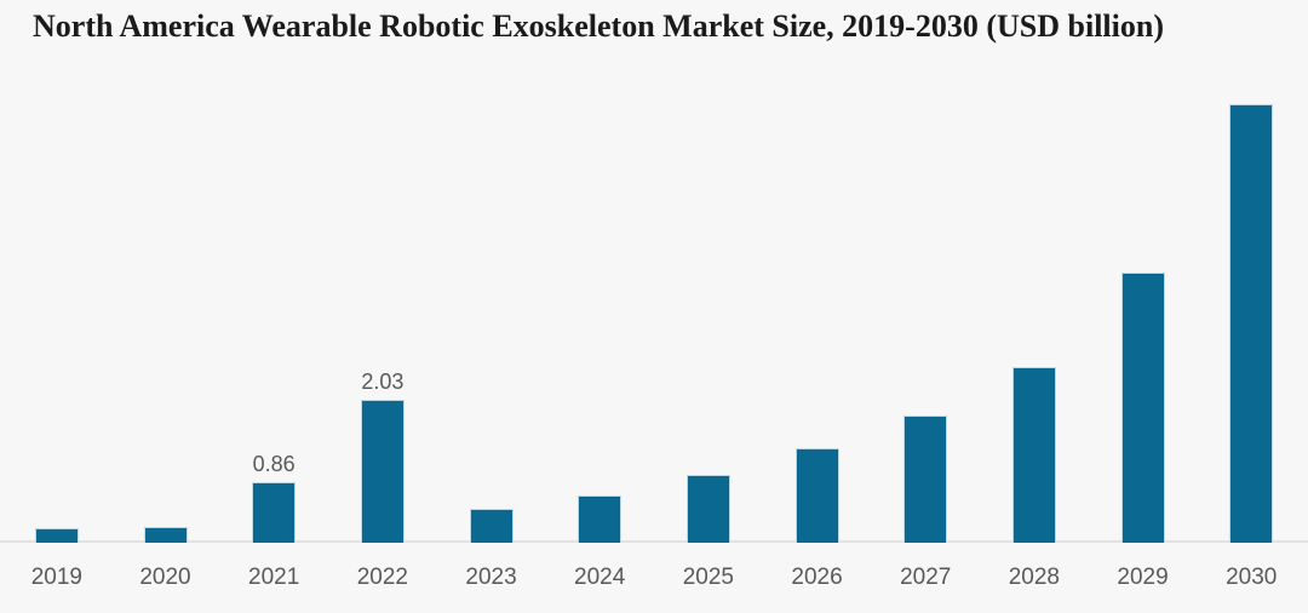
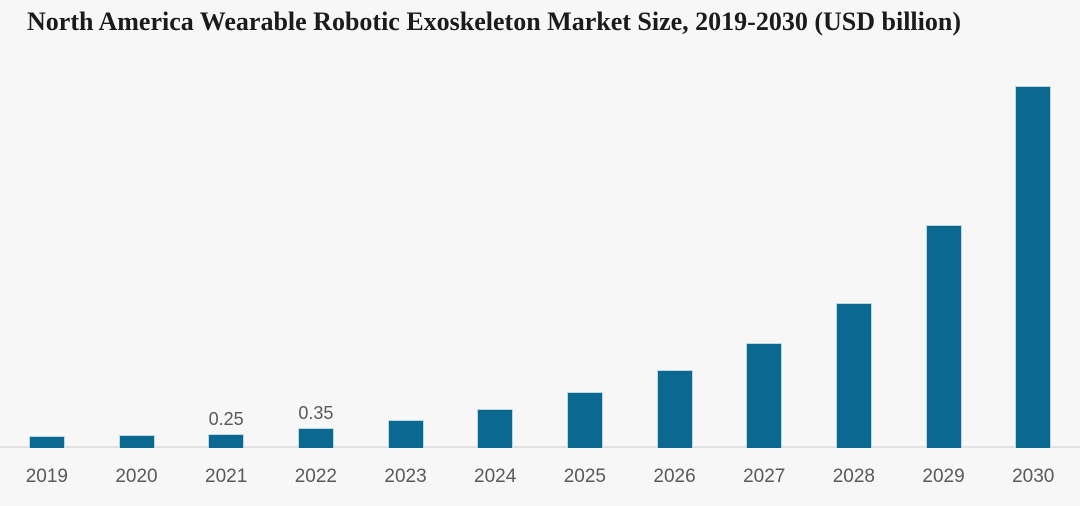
2021: 0.86 -> 0.25
2022: 2.03 -> 0.35
